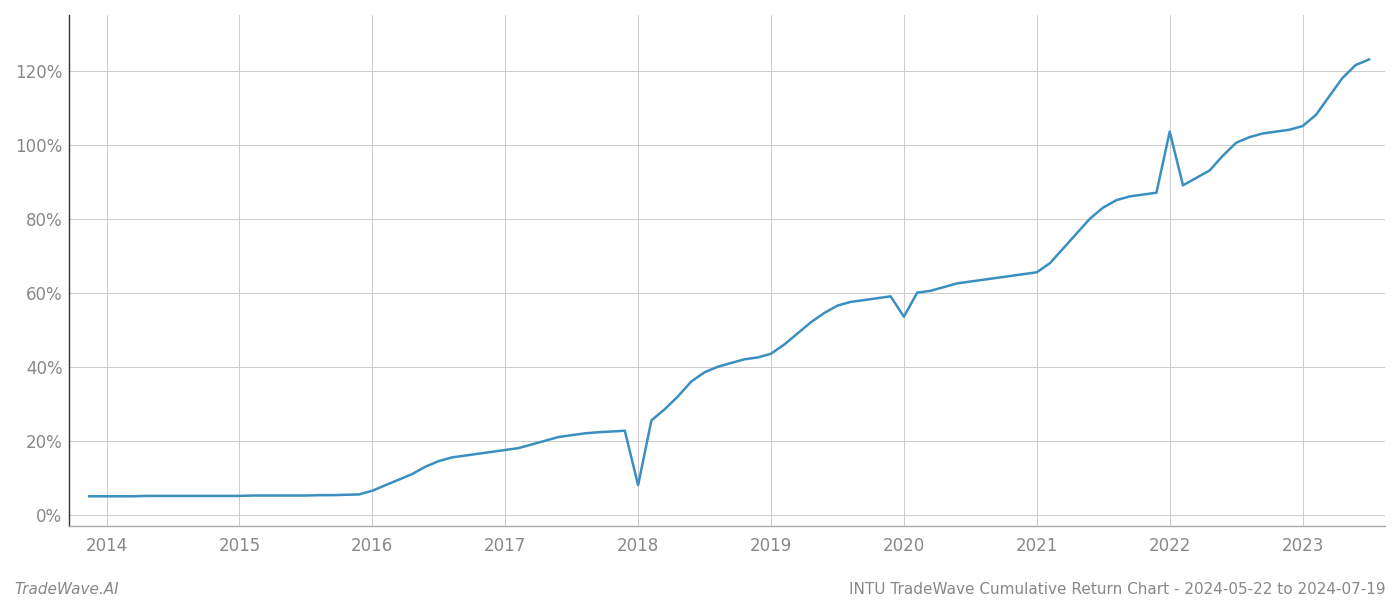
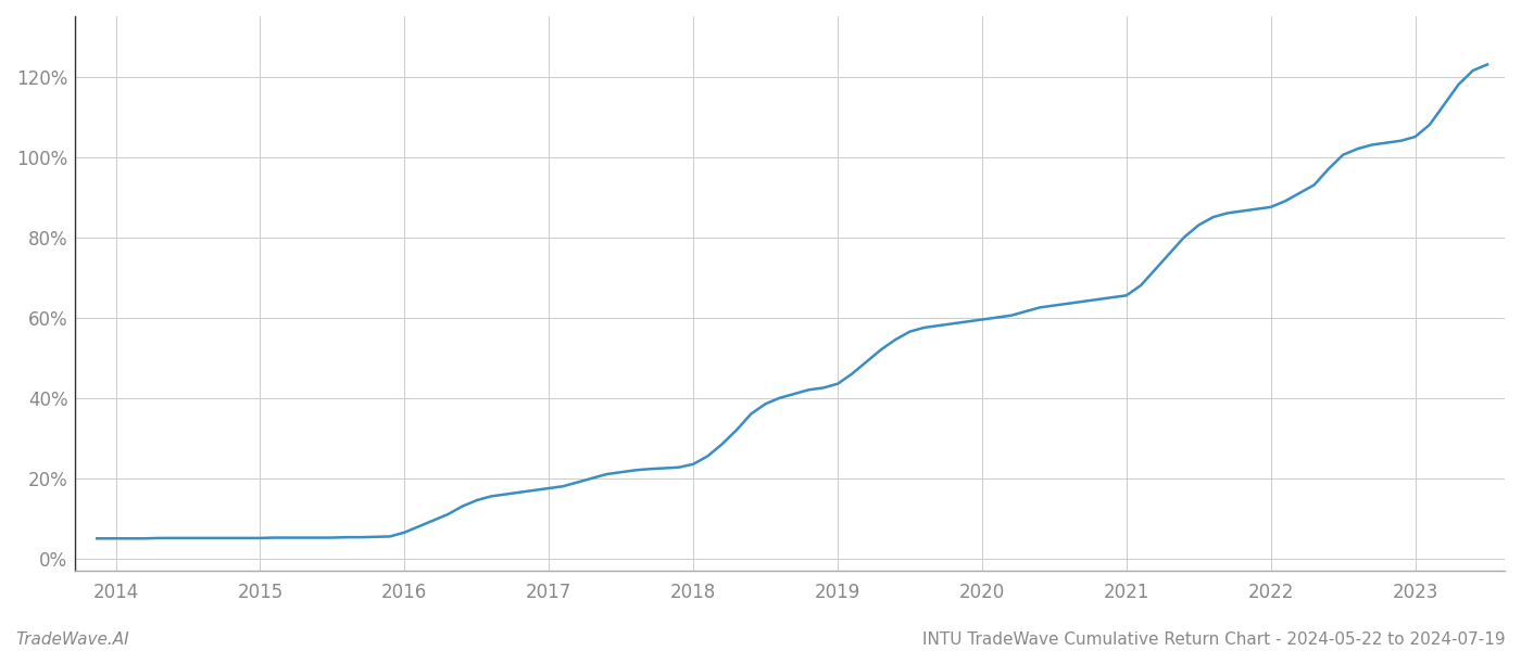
2018: 8.0% -> 23.5%
2020: 53.5% -> 59.5%
2022: 103.5% -> 87.5%
